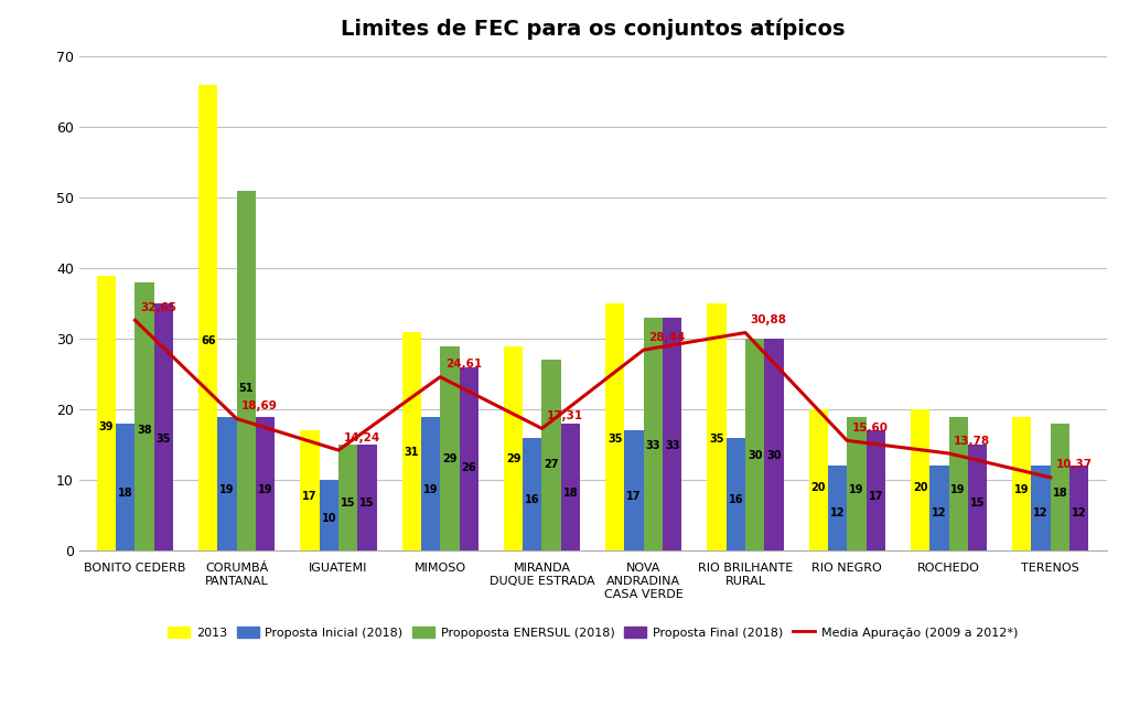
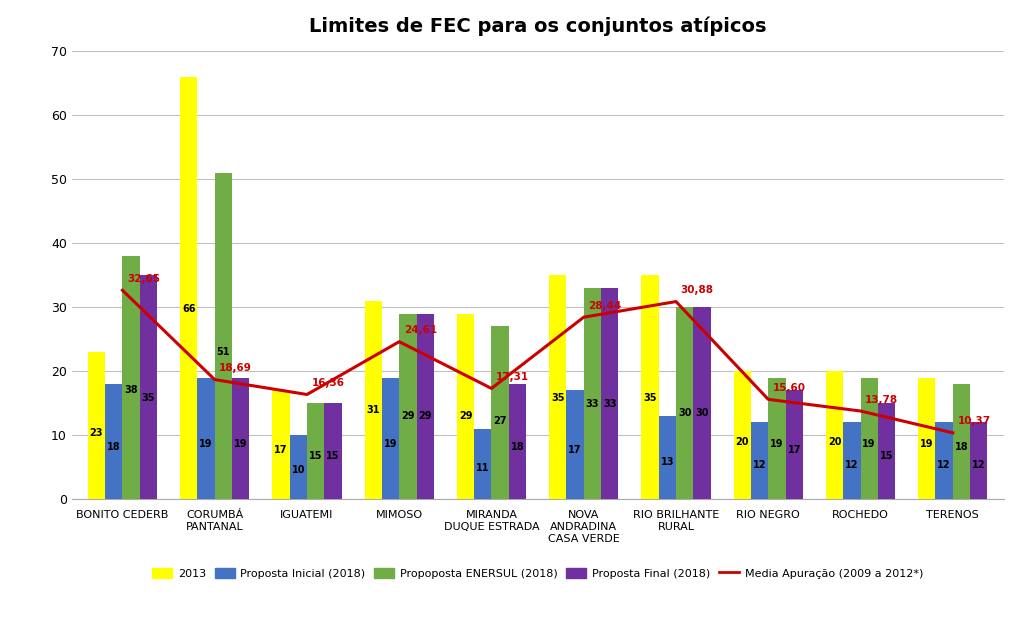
2013/BONITO CEDERB: 39 -> 23
Media Apuração (2009 a 2012*)/IGUATEMI: 14,24 -> 16,36
Proposta Final (2018)/MIMOSO: 26 -> 29
Proposta Inicial (2018)/MIRANDA DUQUE ESTRADA: 16 -> 11
Proposta Inicial (2018)/RIO BRILHANTE RURAL: 16 -> 13
